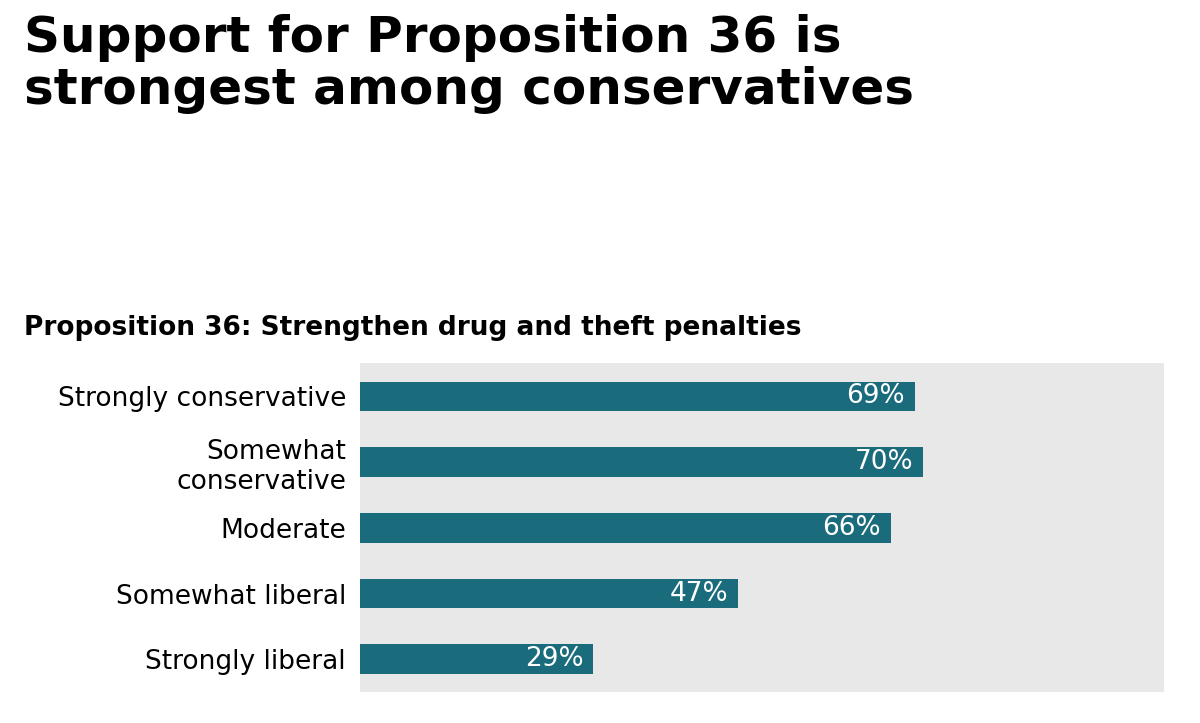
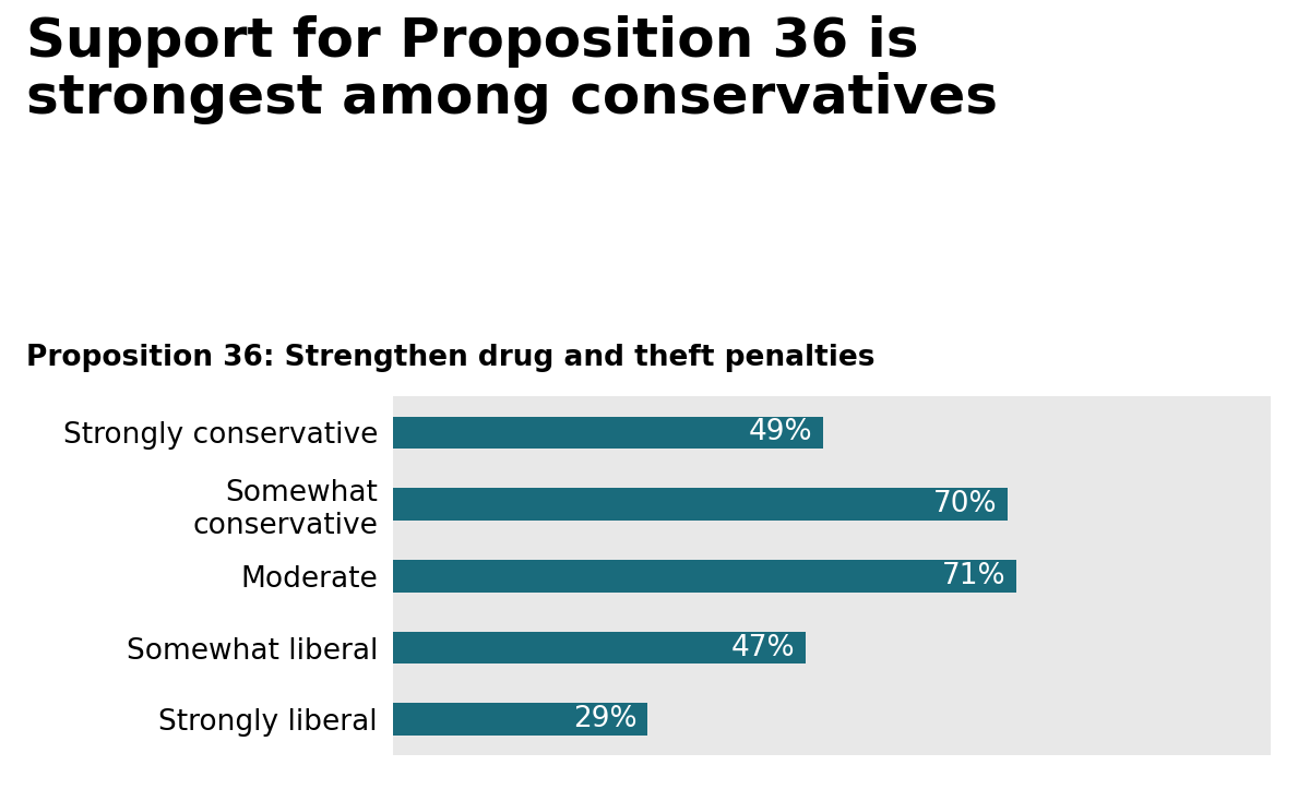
Strongly conservative: 69% -> 49%
Moderate: 66% -> 71%
